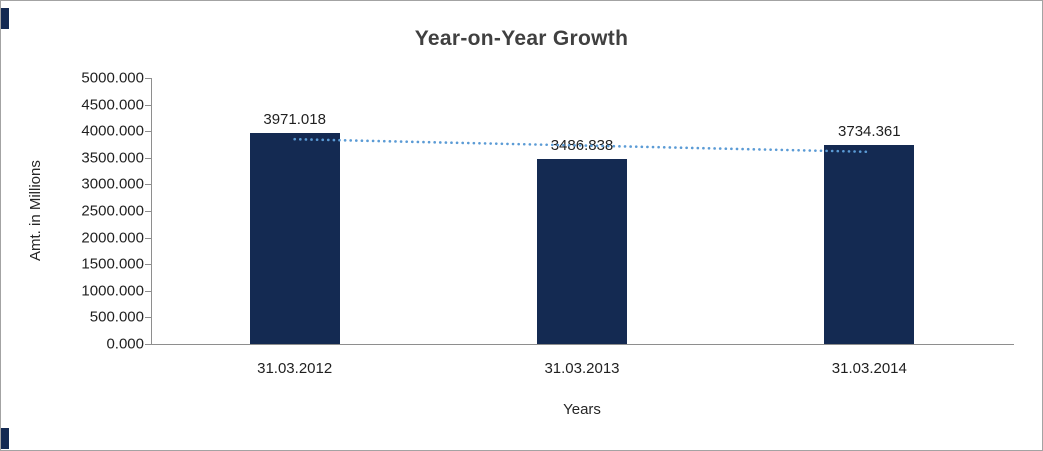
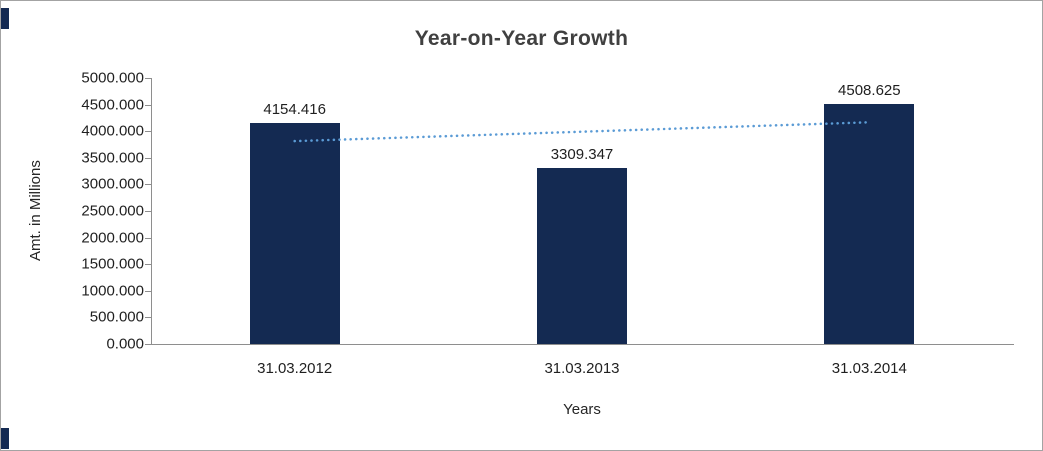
31.03.2012: 3971.018 -> 4154.416
31.03.2013: 3486.838 -> 3309.347
31.03.2014: 3734.361 -> 4508.625
